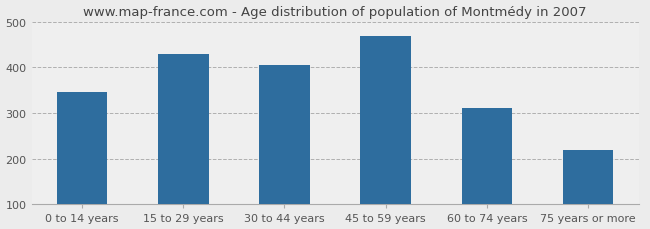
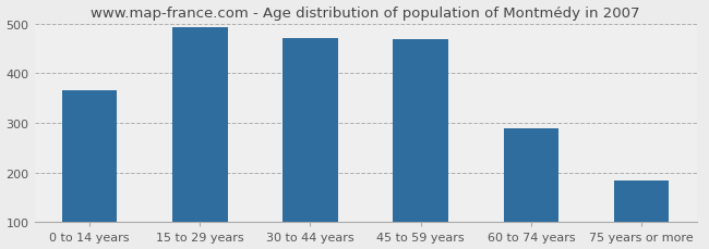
0 to 14 years: 345 -> 365
15 to 29 years: 430 -> 493
30 to 44 years: 405 -> 470
60 to 74 years: 310 -> 288
75 years or more: 220 -> 184
